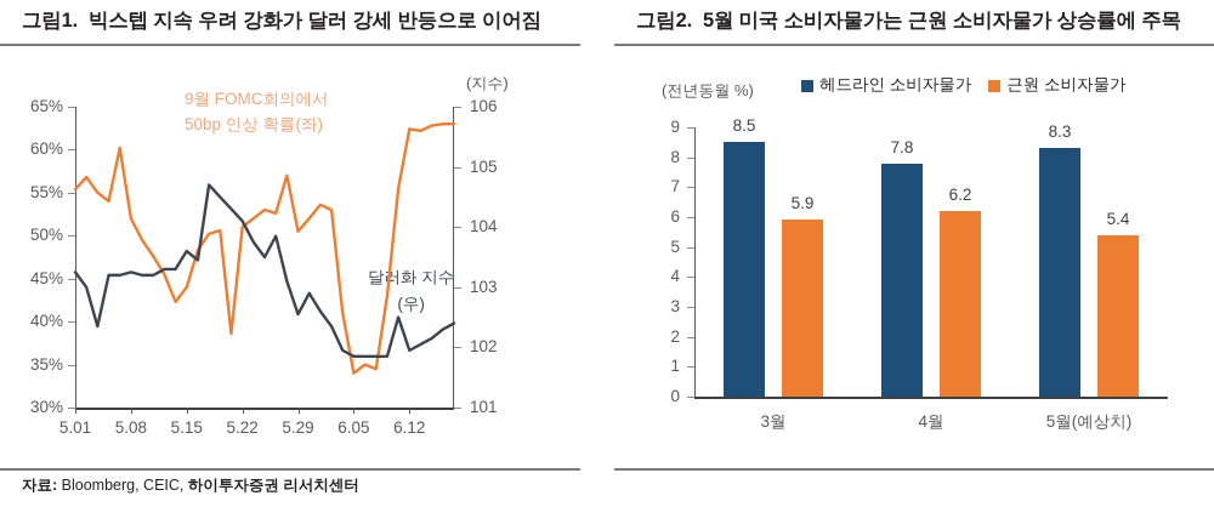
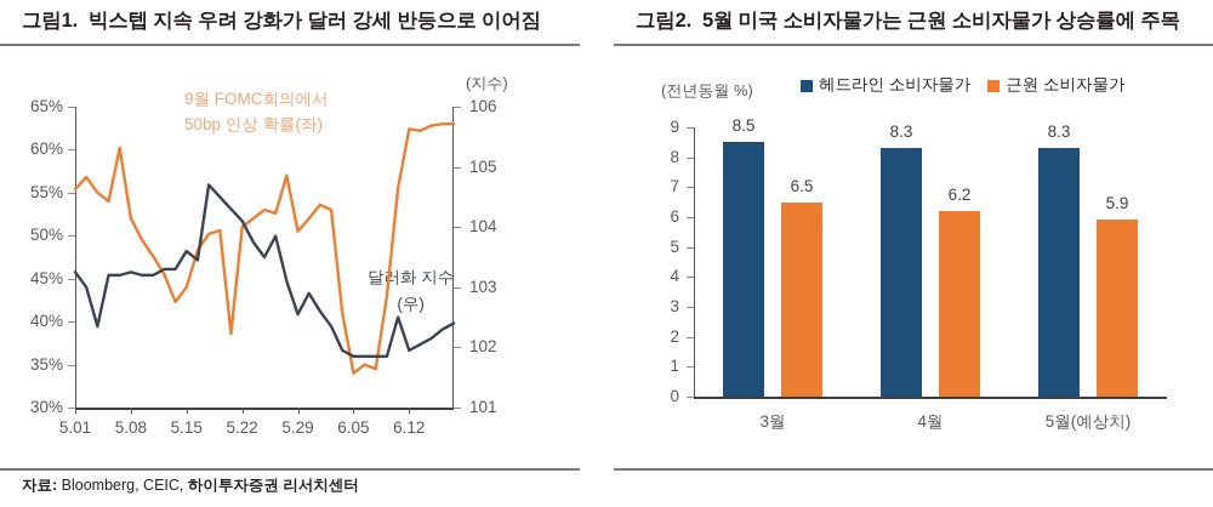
5월 미국 소비자물가는 근원 소비자물가 상승률에 주목/근원 소비자물가/3월: 5.9 -> 6.5
5월 미국 소비자물가는 근원 소비자물가 상승률에 주목/헤드라인 소비자물가/4월: 7.8 -> 8.3
5월 미국 소비자물가는 근원 소비자물가 상승률에 주목/근원 소비자물가/5월(예상치): 5.4 -> 5.9
